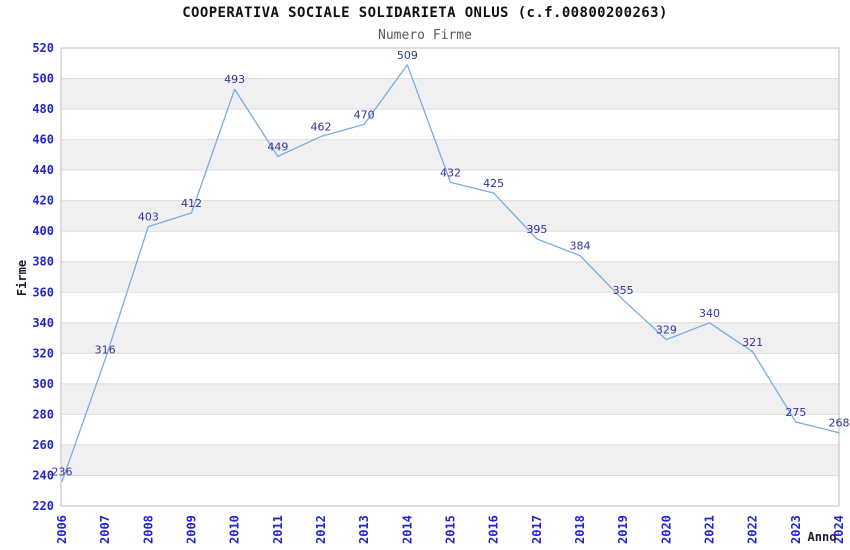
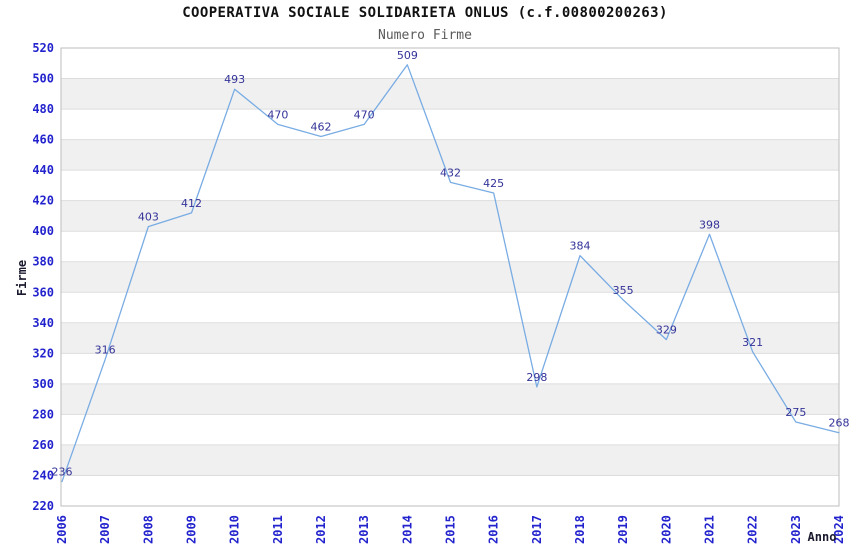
2011: 449 -> 470
2017: 395 -> 298
2021: 340 -> 398
